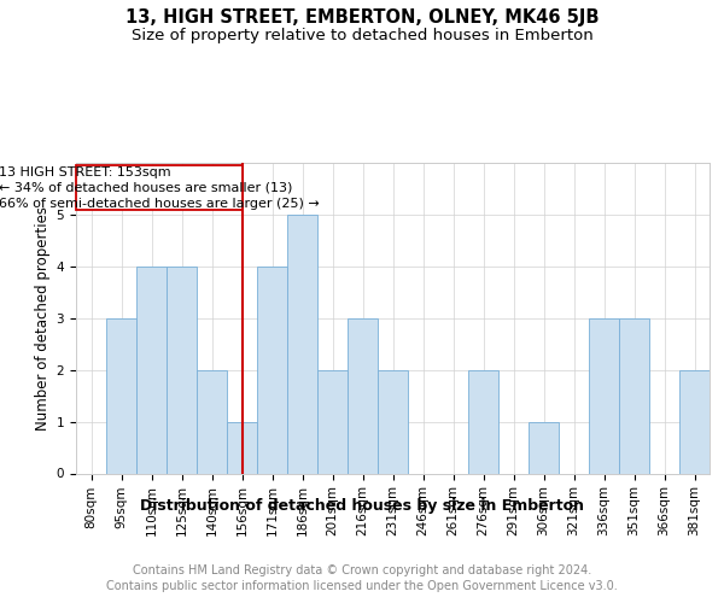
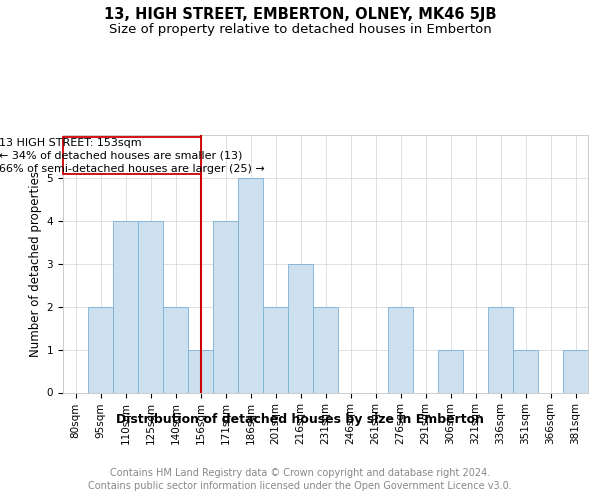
95sqm: 3 -> 2
336sqm: 3 -> 2
351sqm: 3 -> 1
381sqm: 2 -> 1
